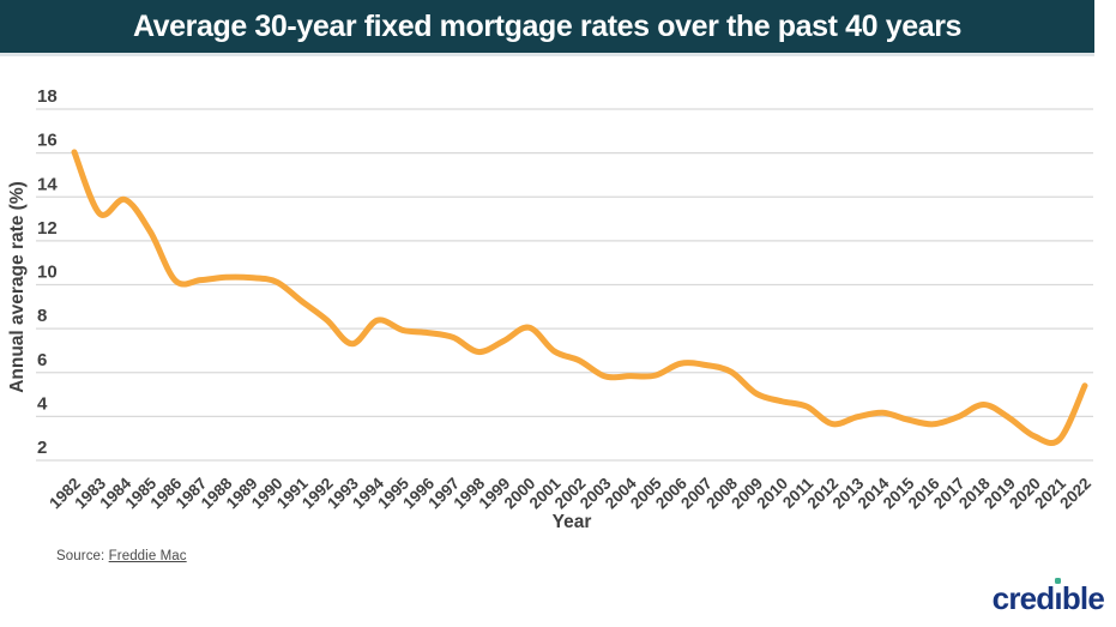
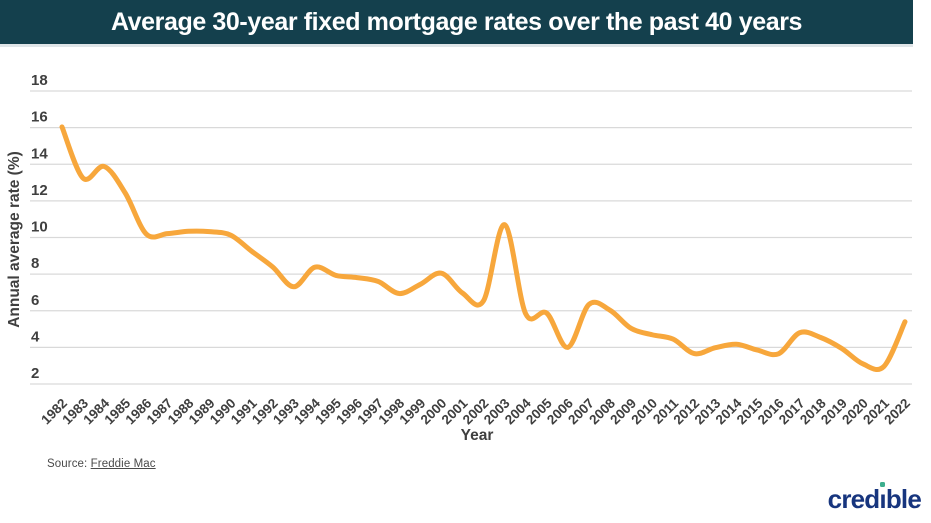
2003: 5.8 -> 10.7
2006: 6.4 -> 4.0
2017: 4.0 -> 4.8
